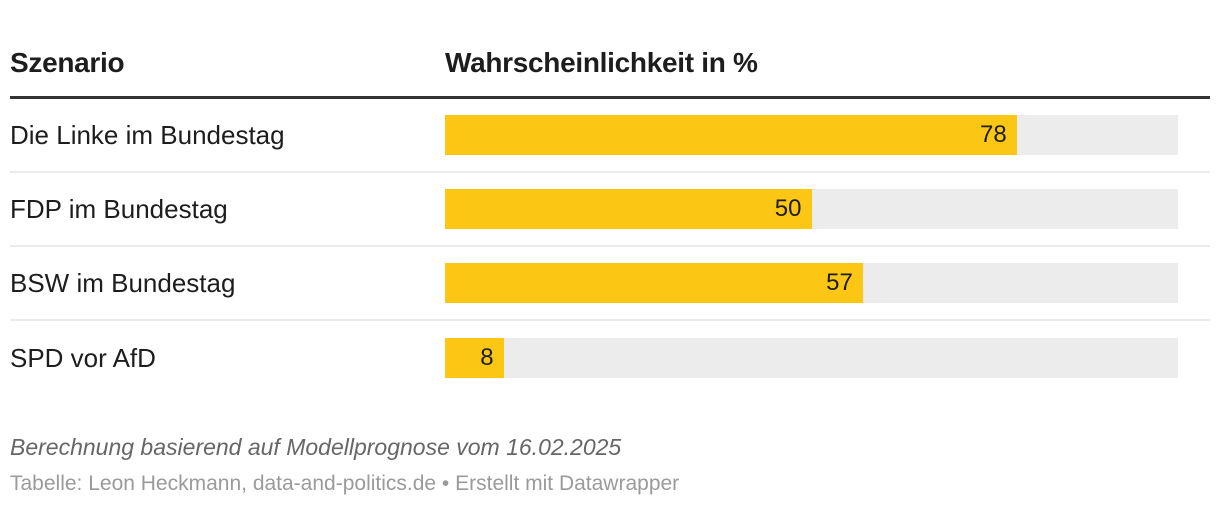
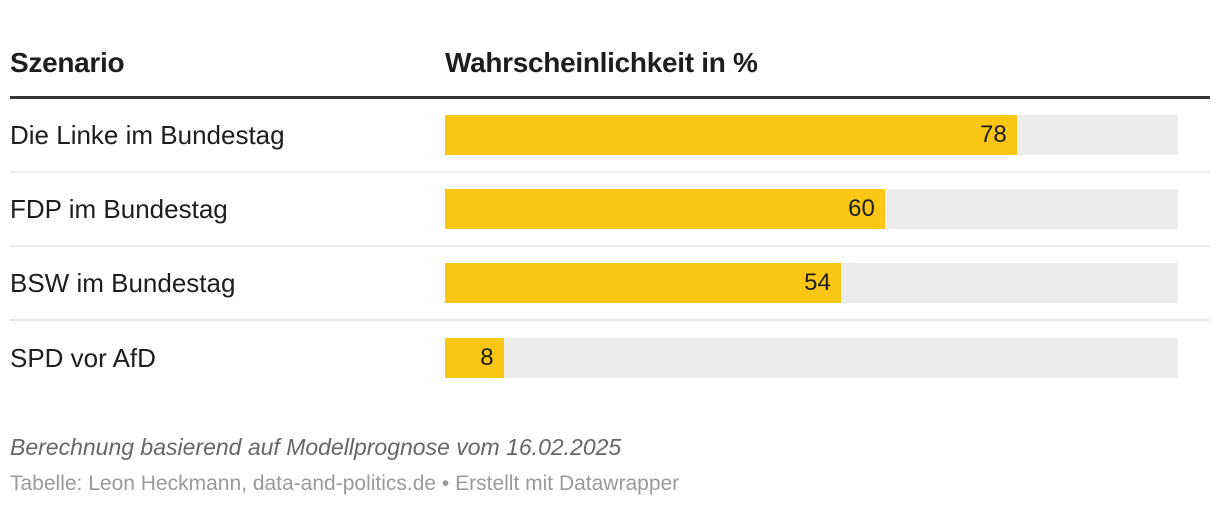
FDP im Bundestag: 50 -> 60
BSW im Bundestag: 57 -> 54
